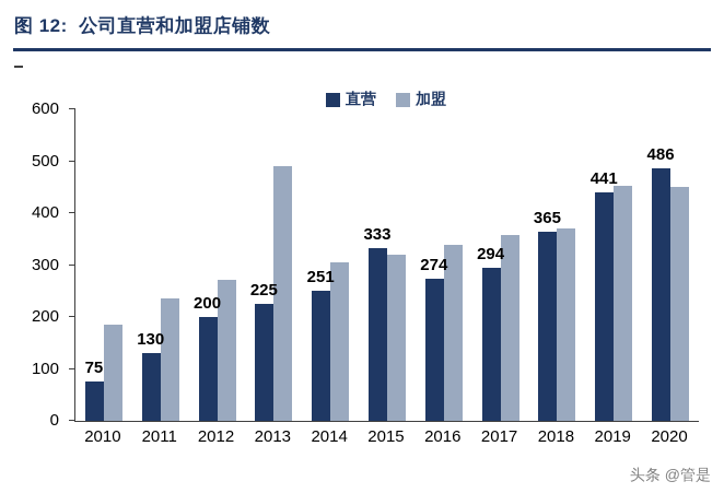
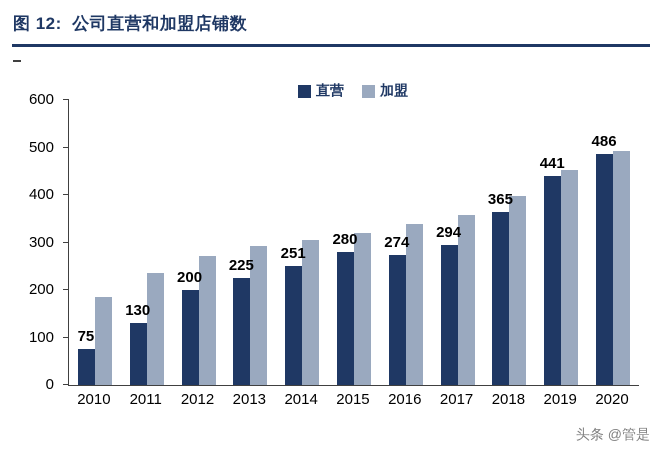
加盟/2013: 490 -> 290
直营/2015: 333 -> 280
加盟/2018: 370 -> 400
加盟/2020: 450 -> 490
